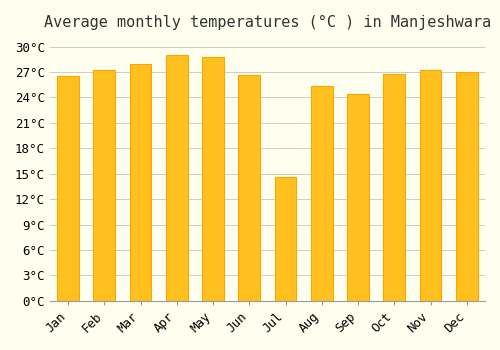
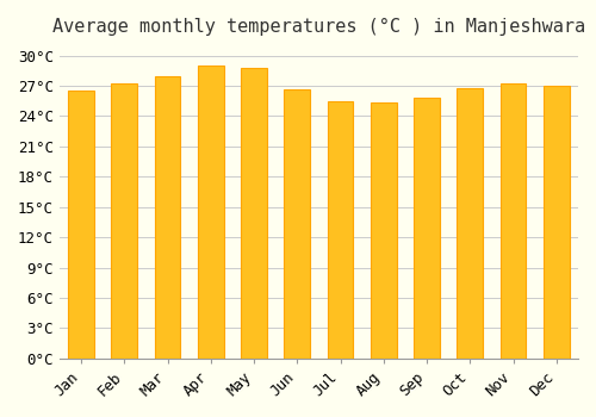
Jul: 14.6°C -> 25.5°C
Sep: 24.4°C -> 25.8°C
